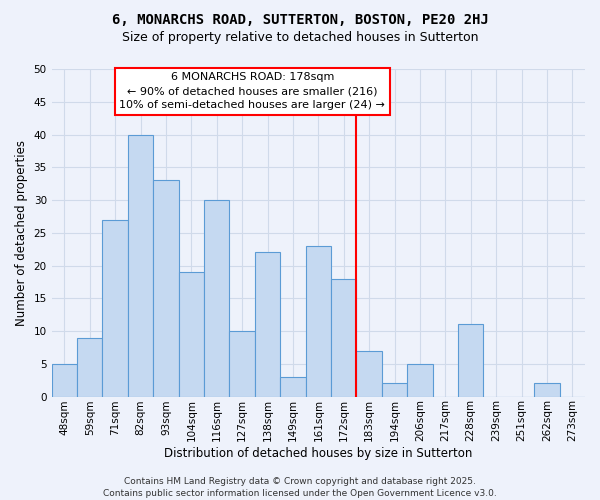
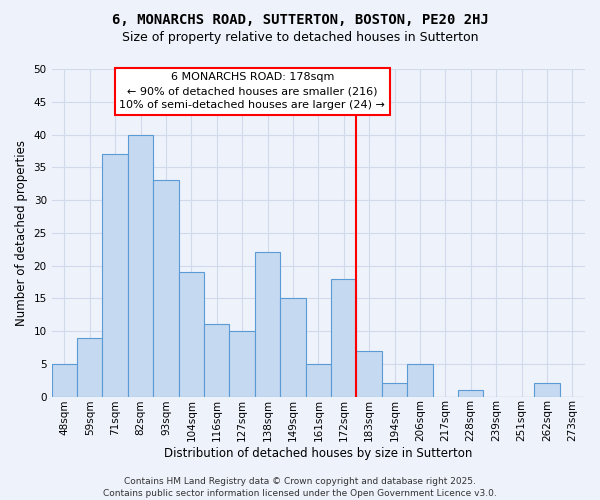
71sqm: 27 -> 37
116sqm: 30 -> 11
149sqm: 3 -> 15
161sqm: 23 -> 5
228sqm: 11 -> 1
